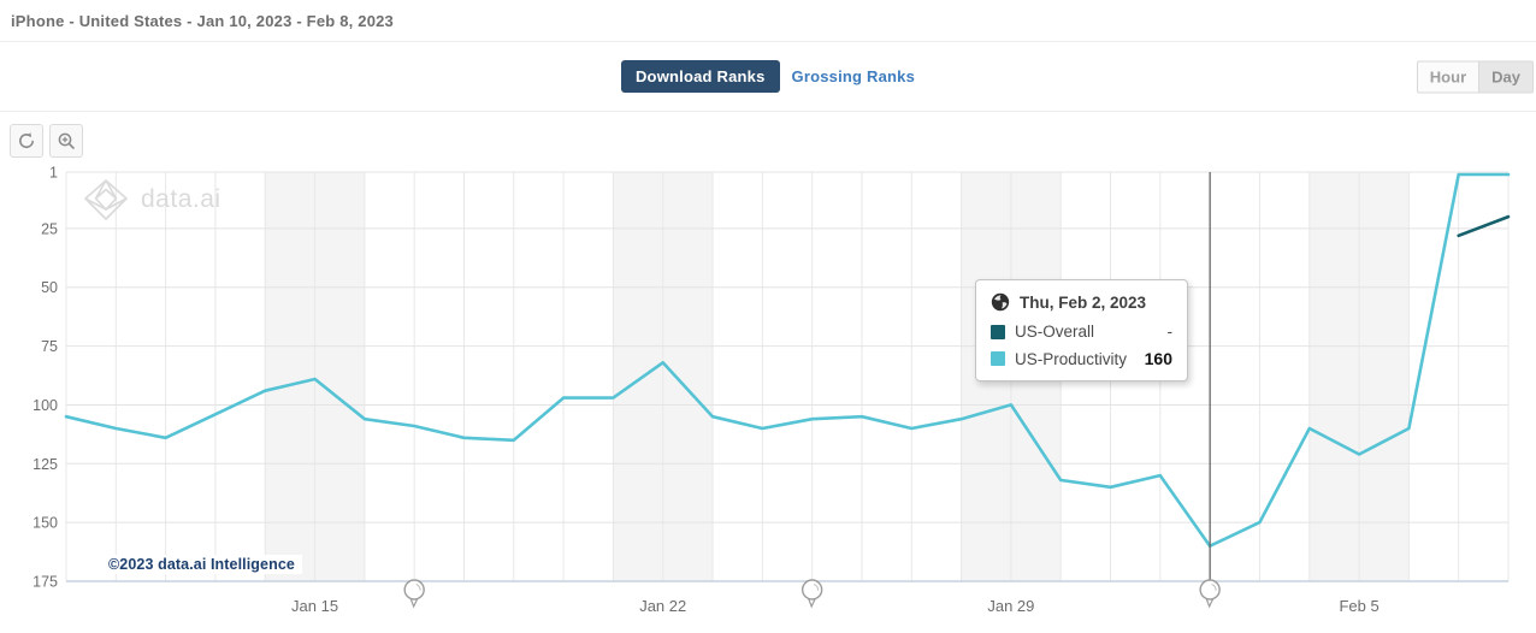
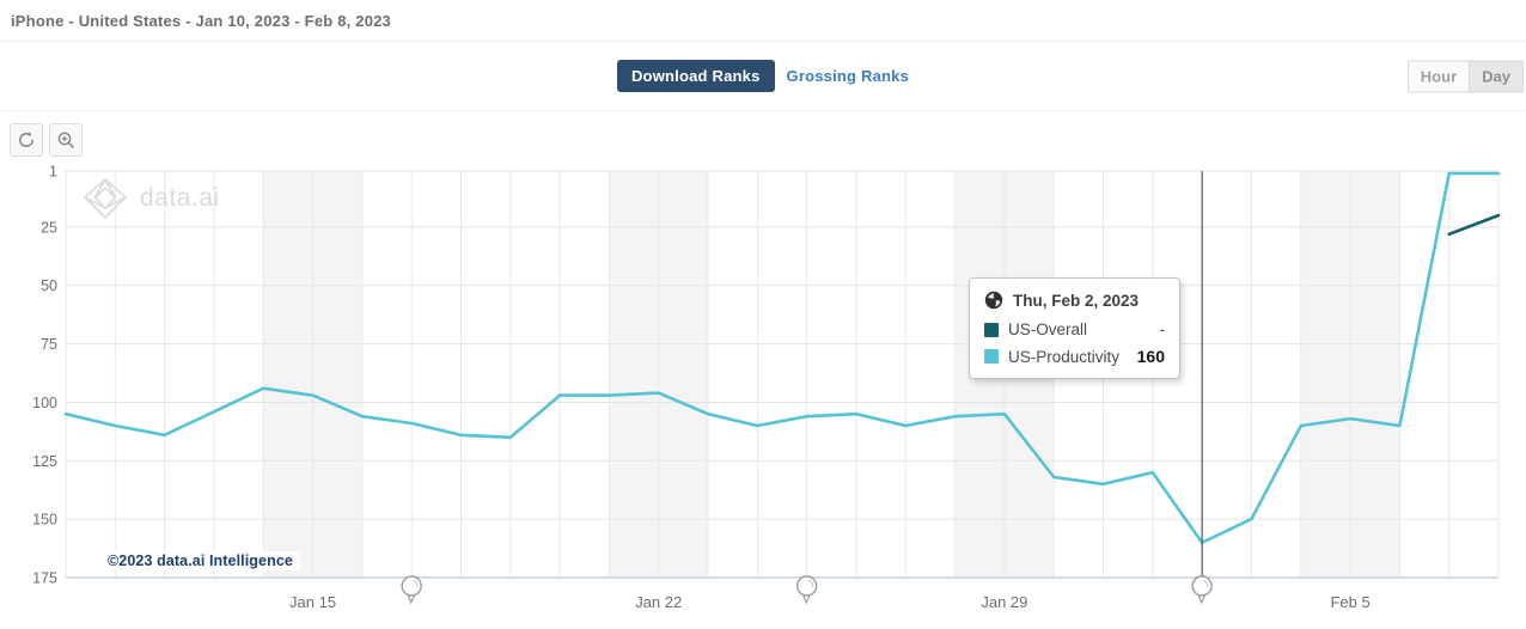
US-Productivity/Jan 15: 89 -> 97
US-Productivity/Jan 22: 82 -> 96
US-Productivity/Jan 29: 100 -> 105
US-Productivity/Feb 5: 121 -> 107
